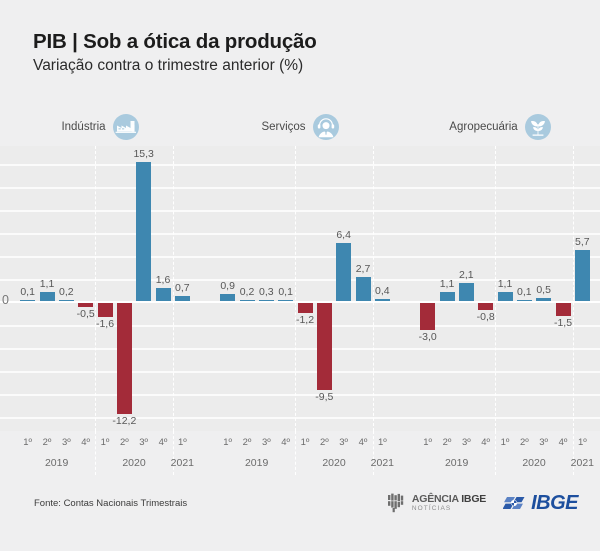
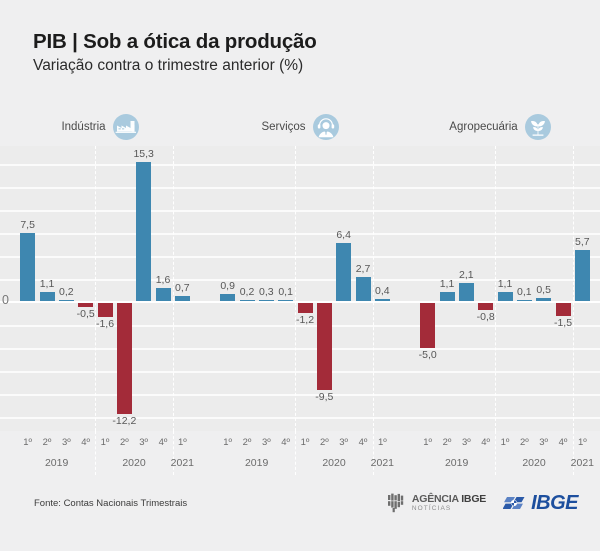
Indústria/1º 2019: 0,1 -> 7,5
Agropecuária/1º 2019: -3,0 -> -5,0
